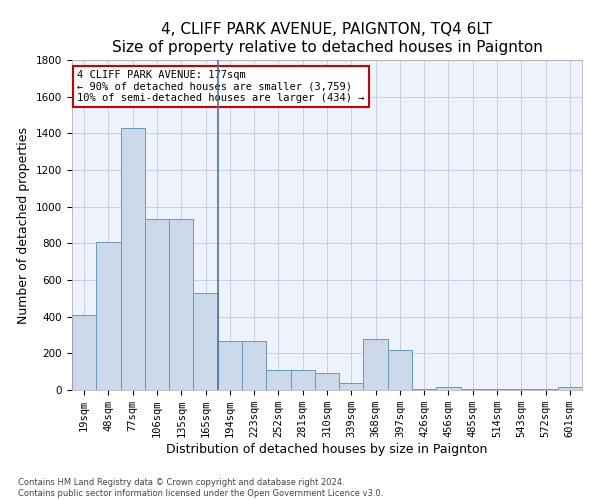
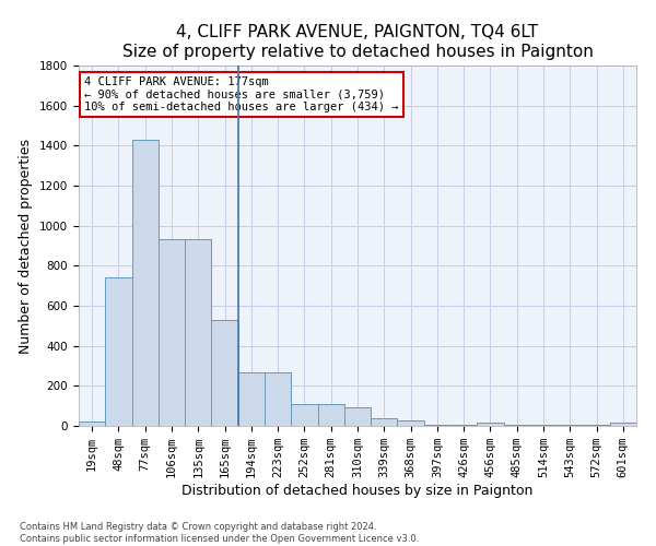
19sqm: 410 -> 20
48sqm: 810 -> 740
368sqm: 280 -> 20
397sqm: 220 -> 0
